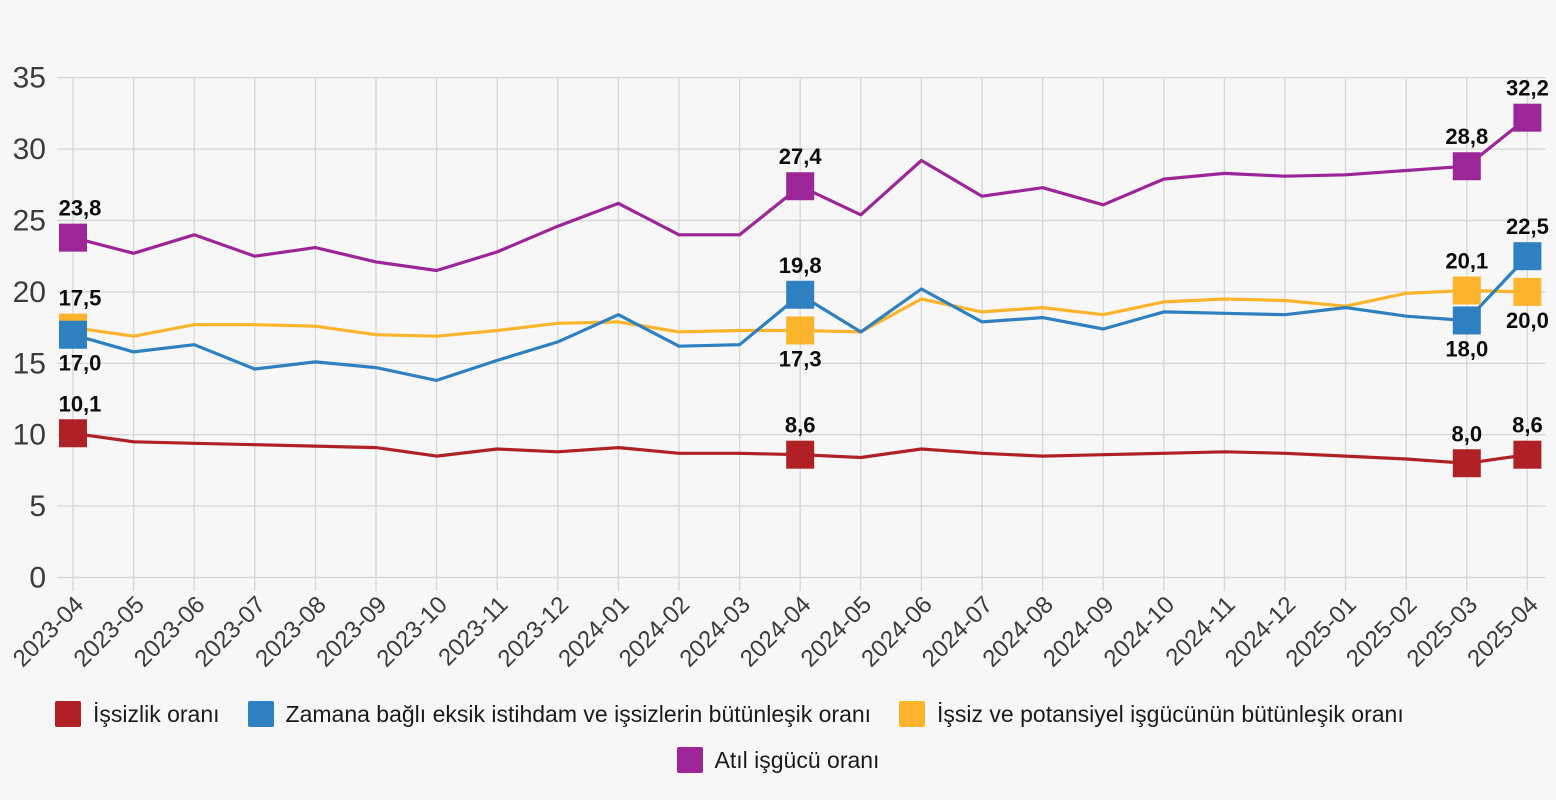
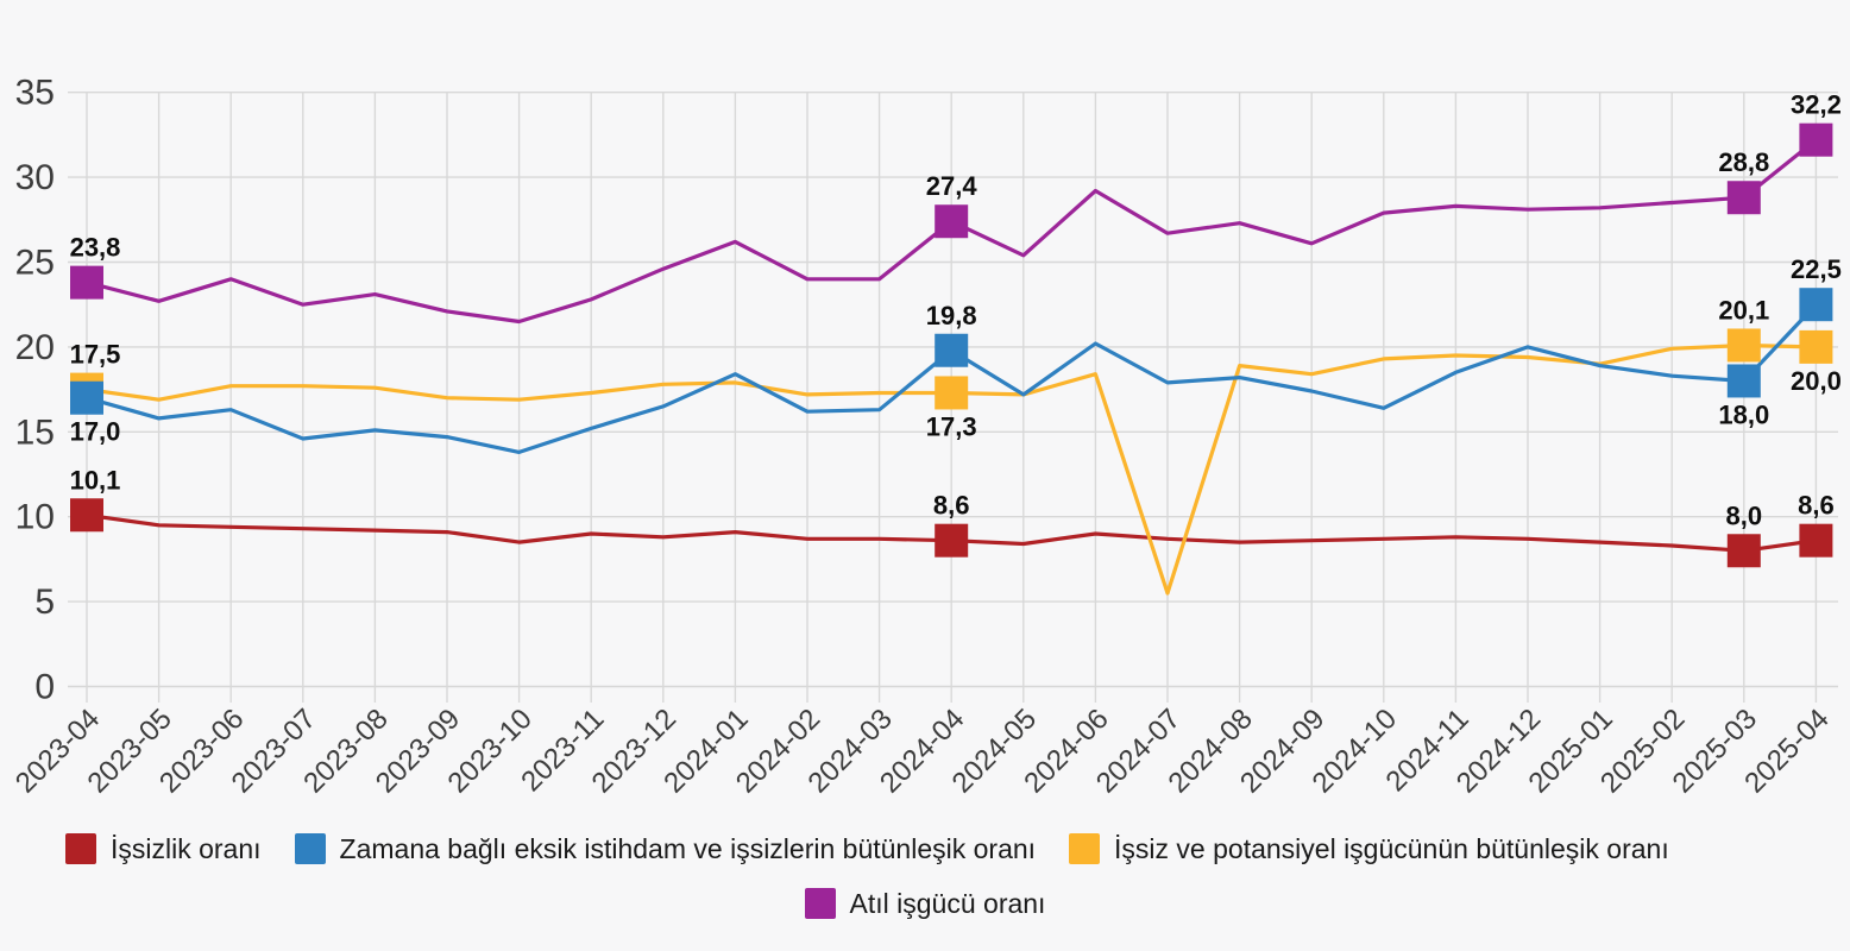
İşsiz ve potansiyel işgücünün bütünleşik oranı/2024-06: 19.5 -> 18.4
İşsiz ve potansiyel işgücünün bütünleşik oranı/2024-07: 18.6 -> 5.5
Zamana bağlı eksik istihdam ve işsizlerin bütünleşik oranı/2024-10: 18.6 -> 16.4
Zamana bağlı eksik istihdam ve işsizlerin bütünleşik oranı/2024-12: 18.4 -> 20.0
